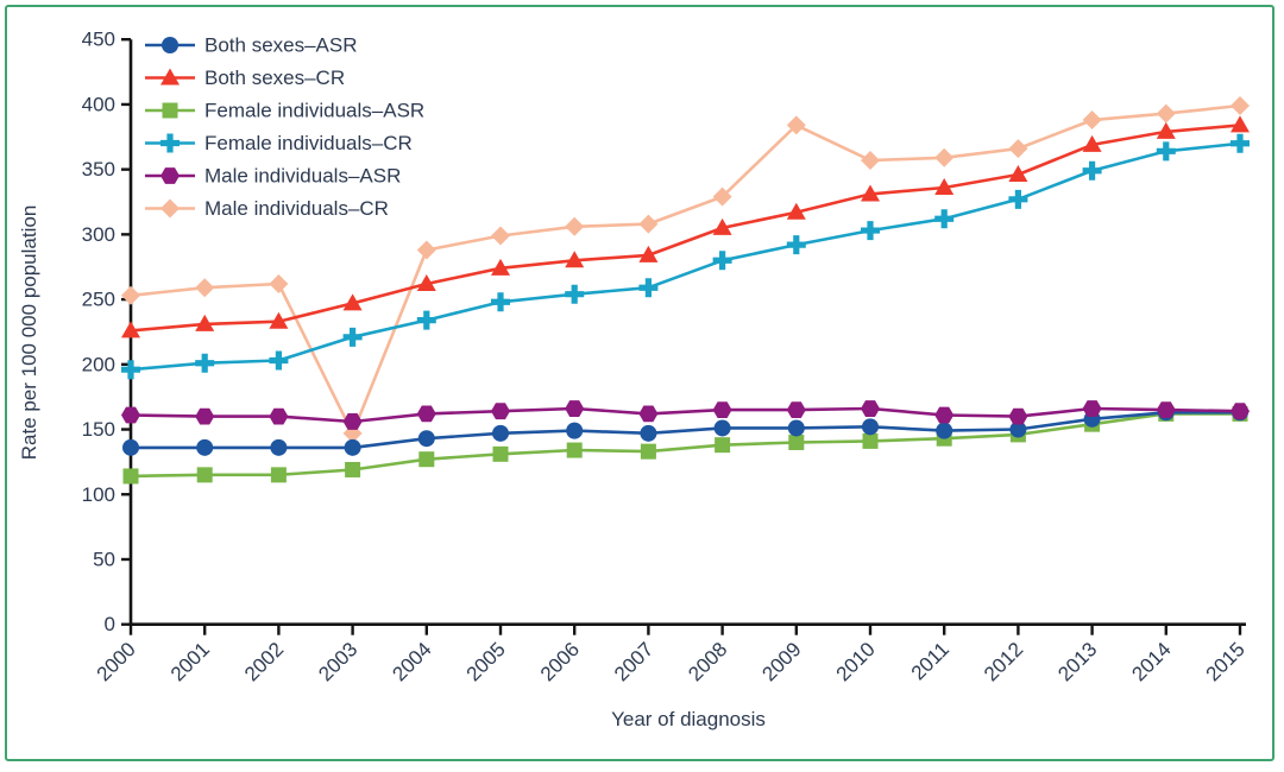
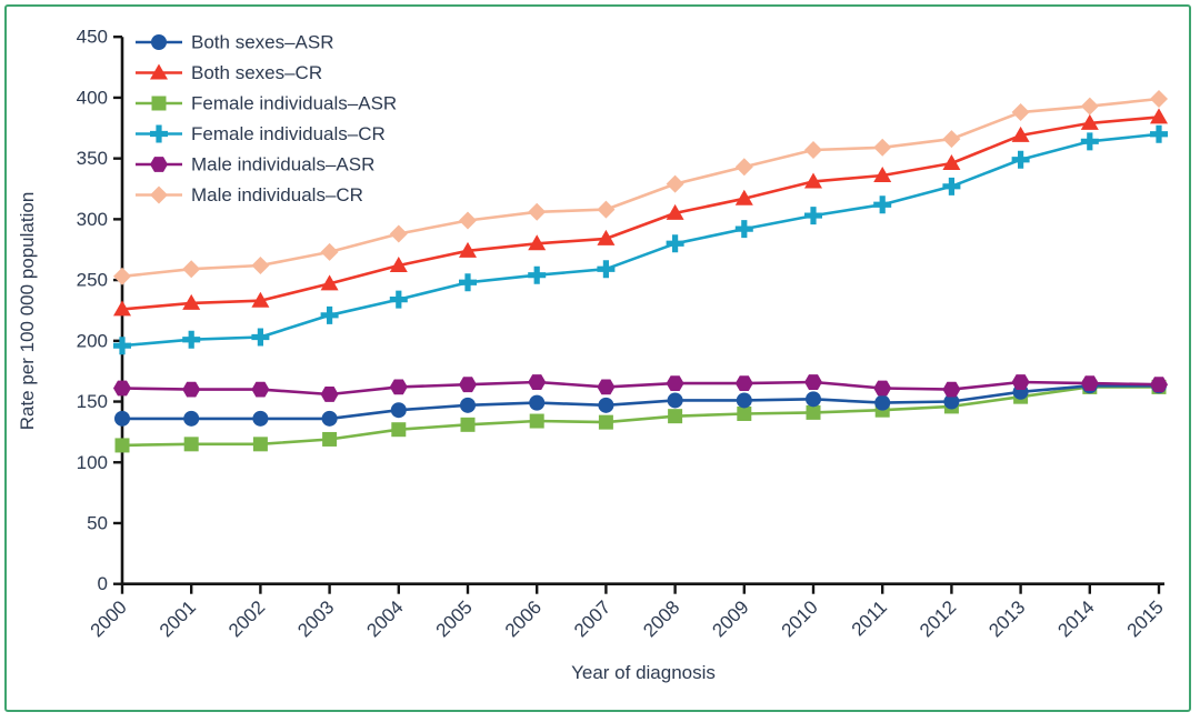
Male individuals–CR/2003: 147 -> 273
Male individuals–CR/2009: 384 -> 343
